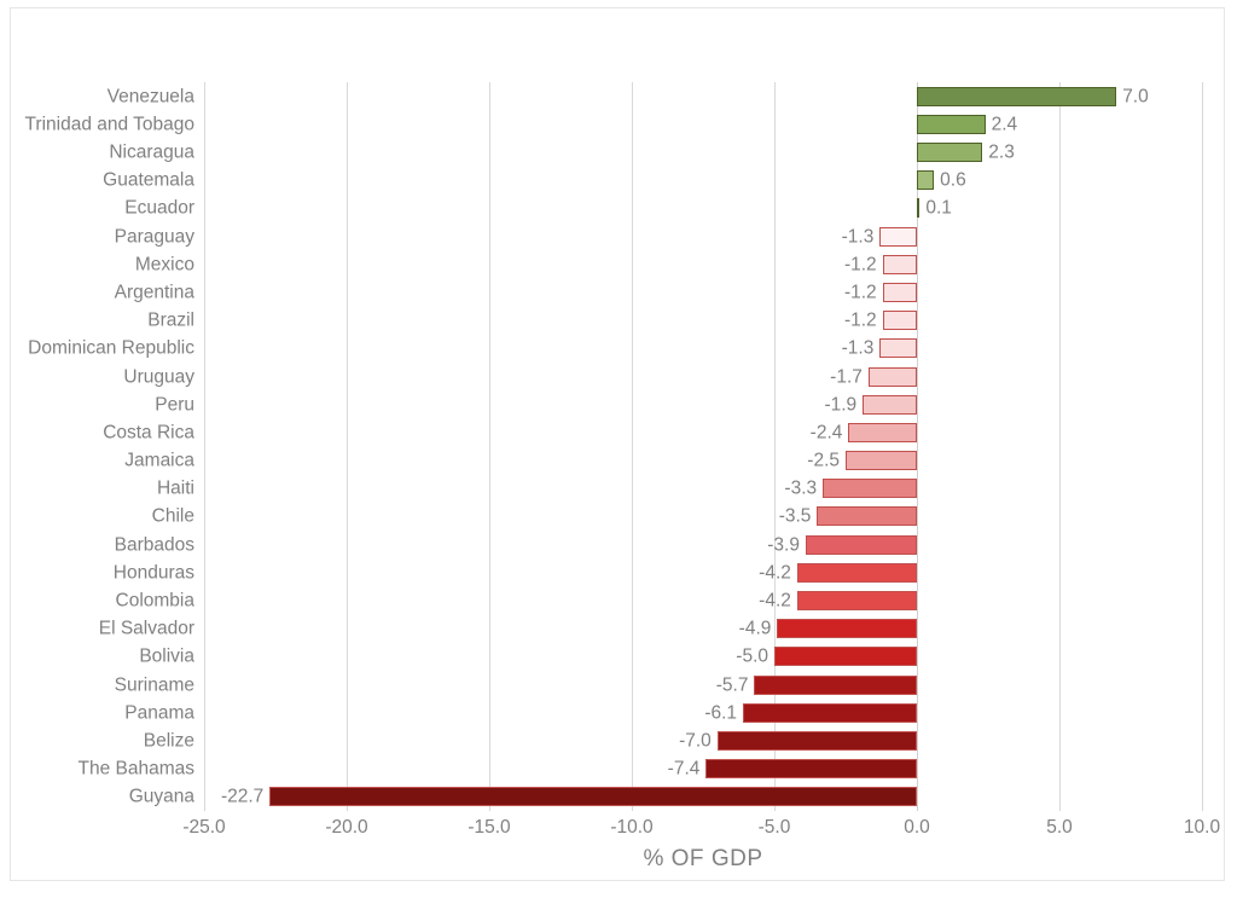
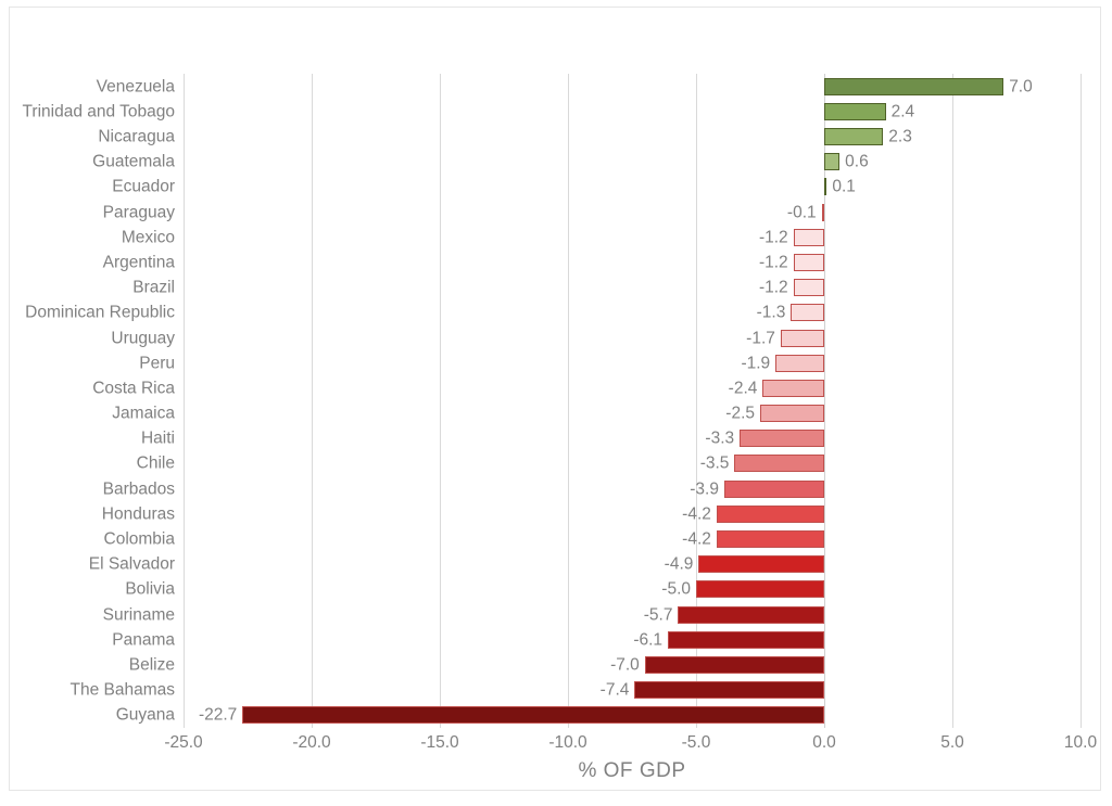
Paraguay: -1.3 -> -0.1
